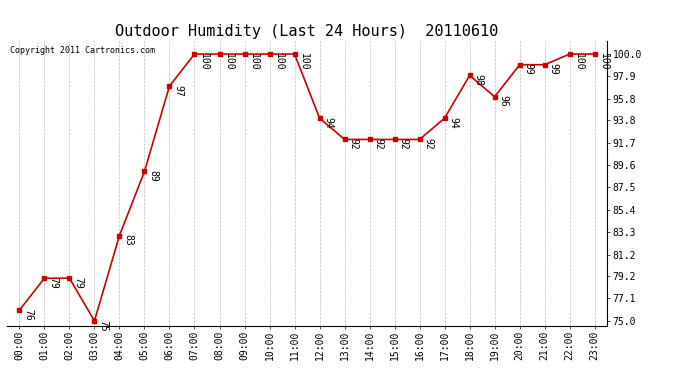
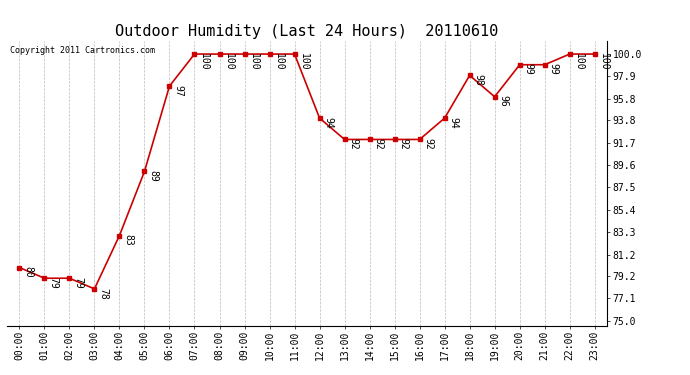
00:00: 76 -> 80
03:00: 75 -> 78
